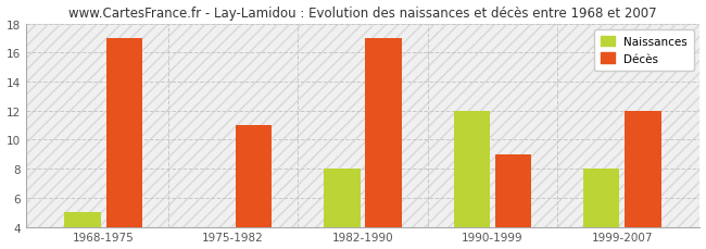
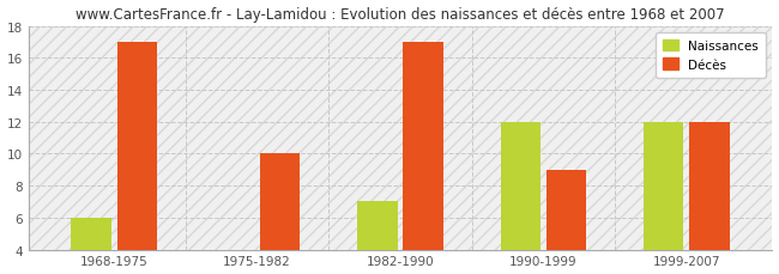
Naissances/1968-1975: 5 -> 6
Décès/1975-1982: 11 -> 10
Naissances/1982-1990: 8 -> 7
Naissances/1999-2007: 8 -> 12
